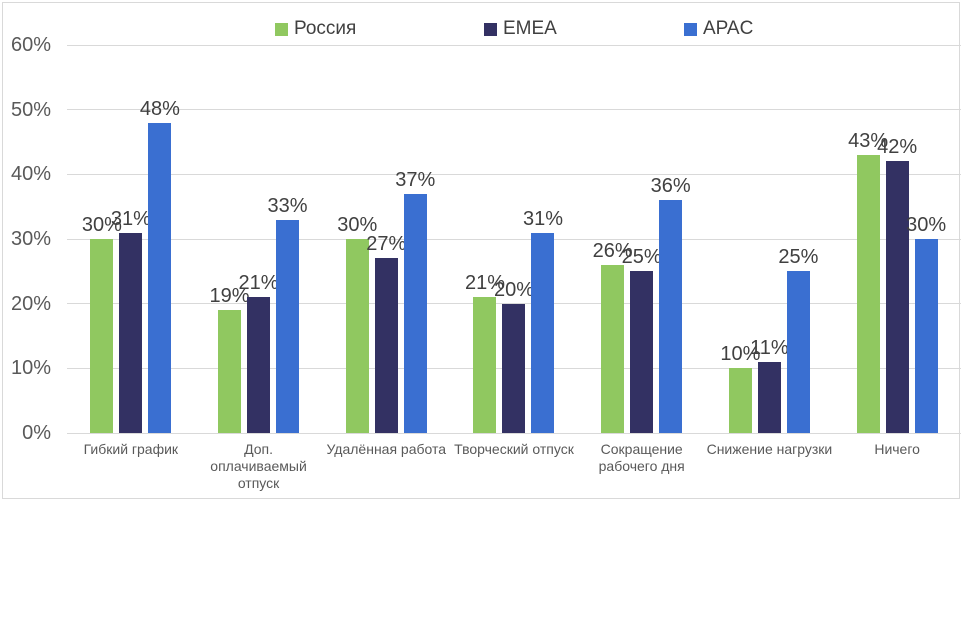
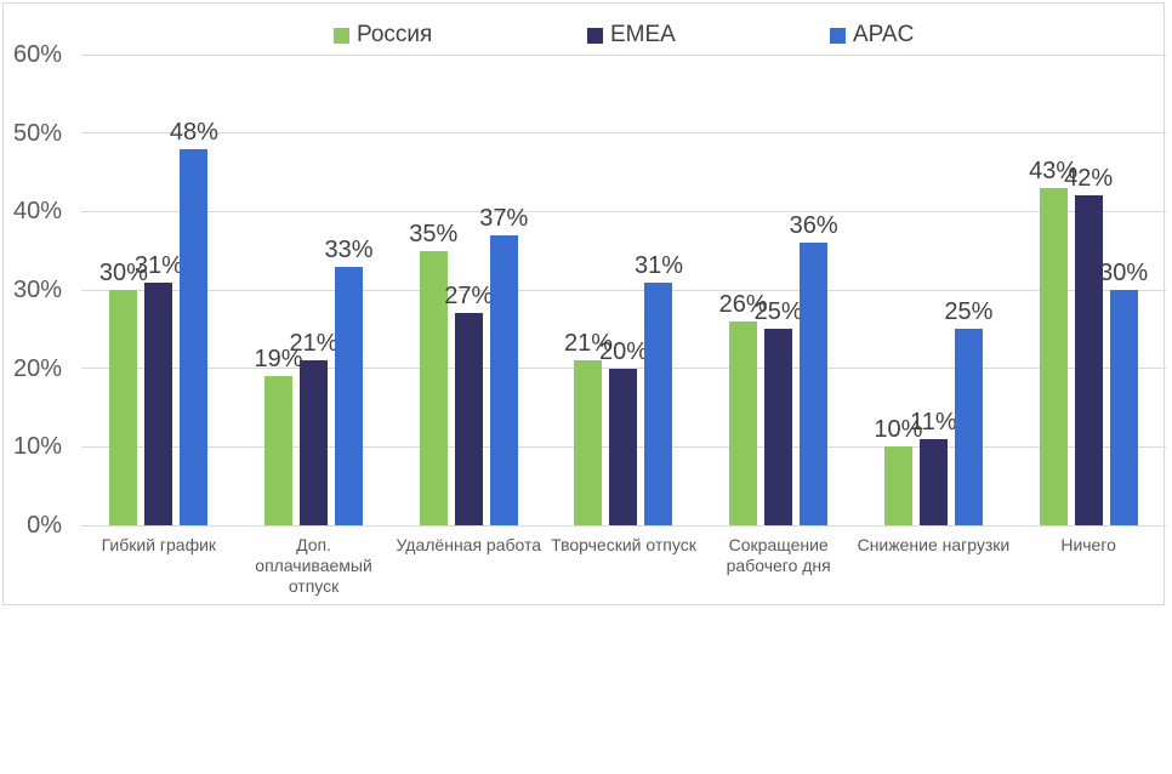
Россия/Удалённая работа: 30% -> 35%
